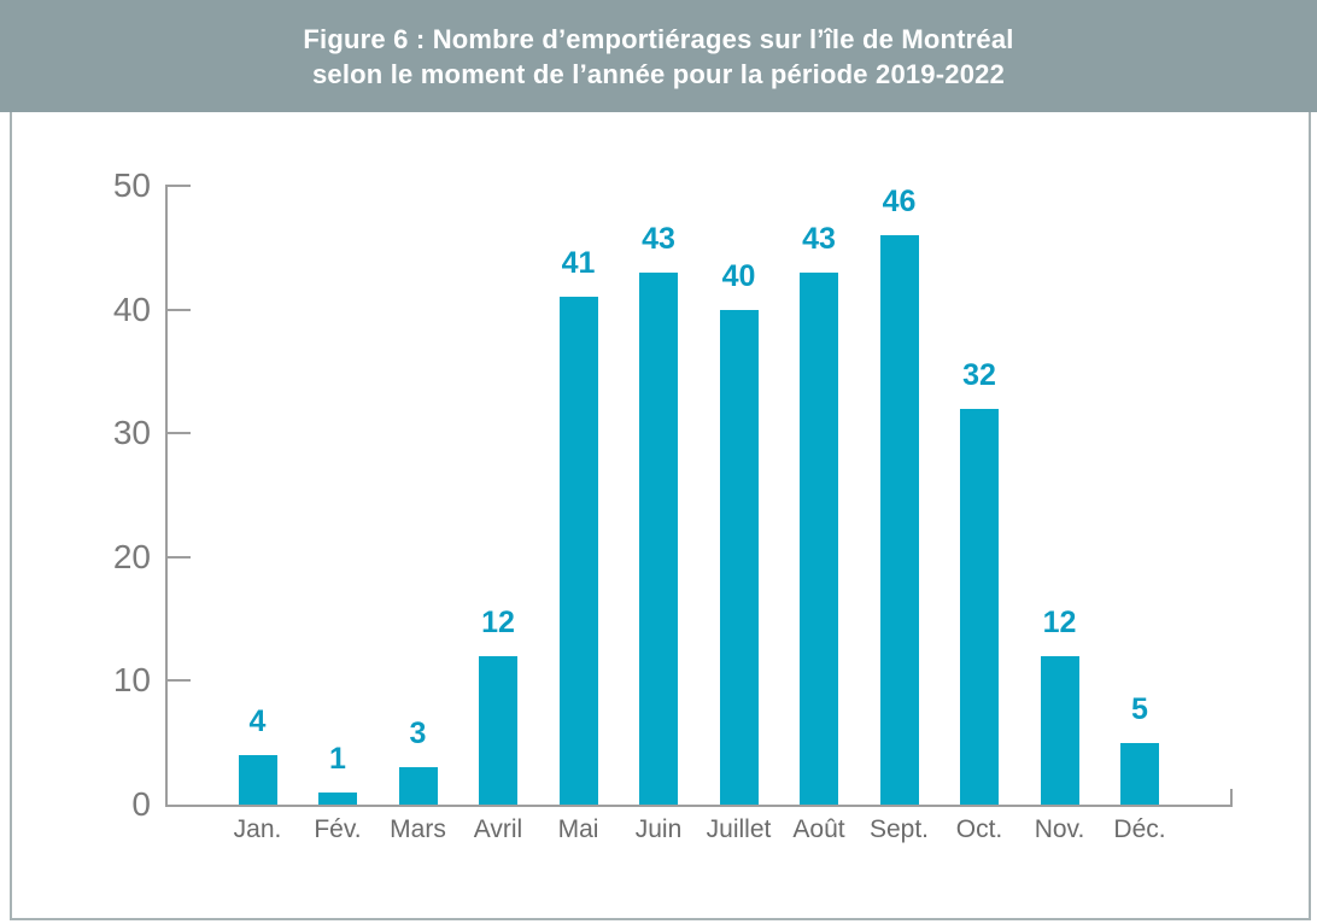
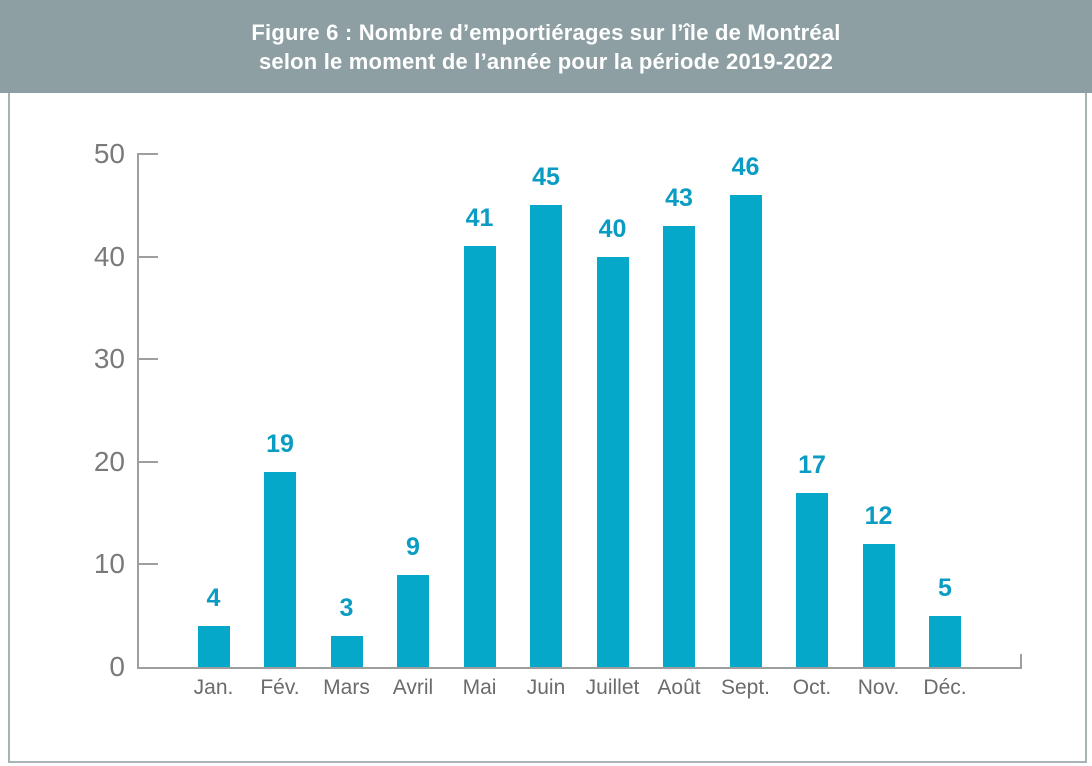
Fév.: 1 -> 19
Avril: 12 -> 9
Juin: 43 -> 45
Oct.: 32 -> 17
